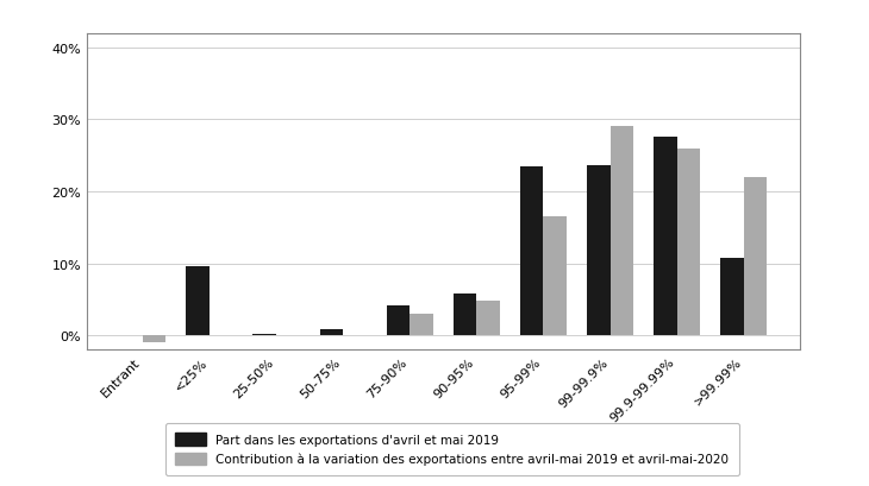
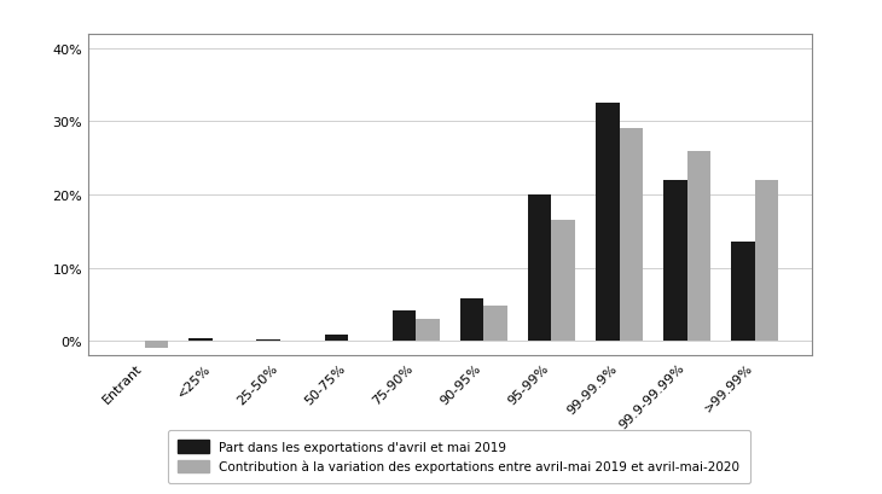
Part dans les exportations d'avril et mai 2019/<25%: 9.6% -> 0.3%
Part dans les exportations d'avril et mai 2019/95-99%: 23.4% -> 20.0%
Part dans les exportations d'avril et mai 2019/99-99.9%: 23.6% -> 32.5%
Part dans les exportations d'avril et mai 2019/99.9-99.99%: 27.6% -> 22.0%
Part dans les exportations d'avril et mai 2019/>99.99%: 10.8% -> 13.5%
